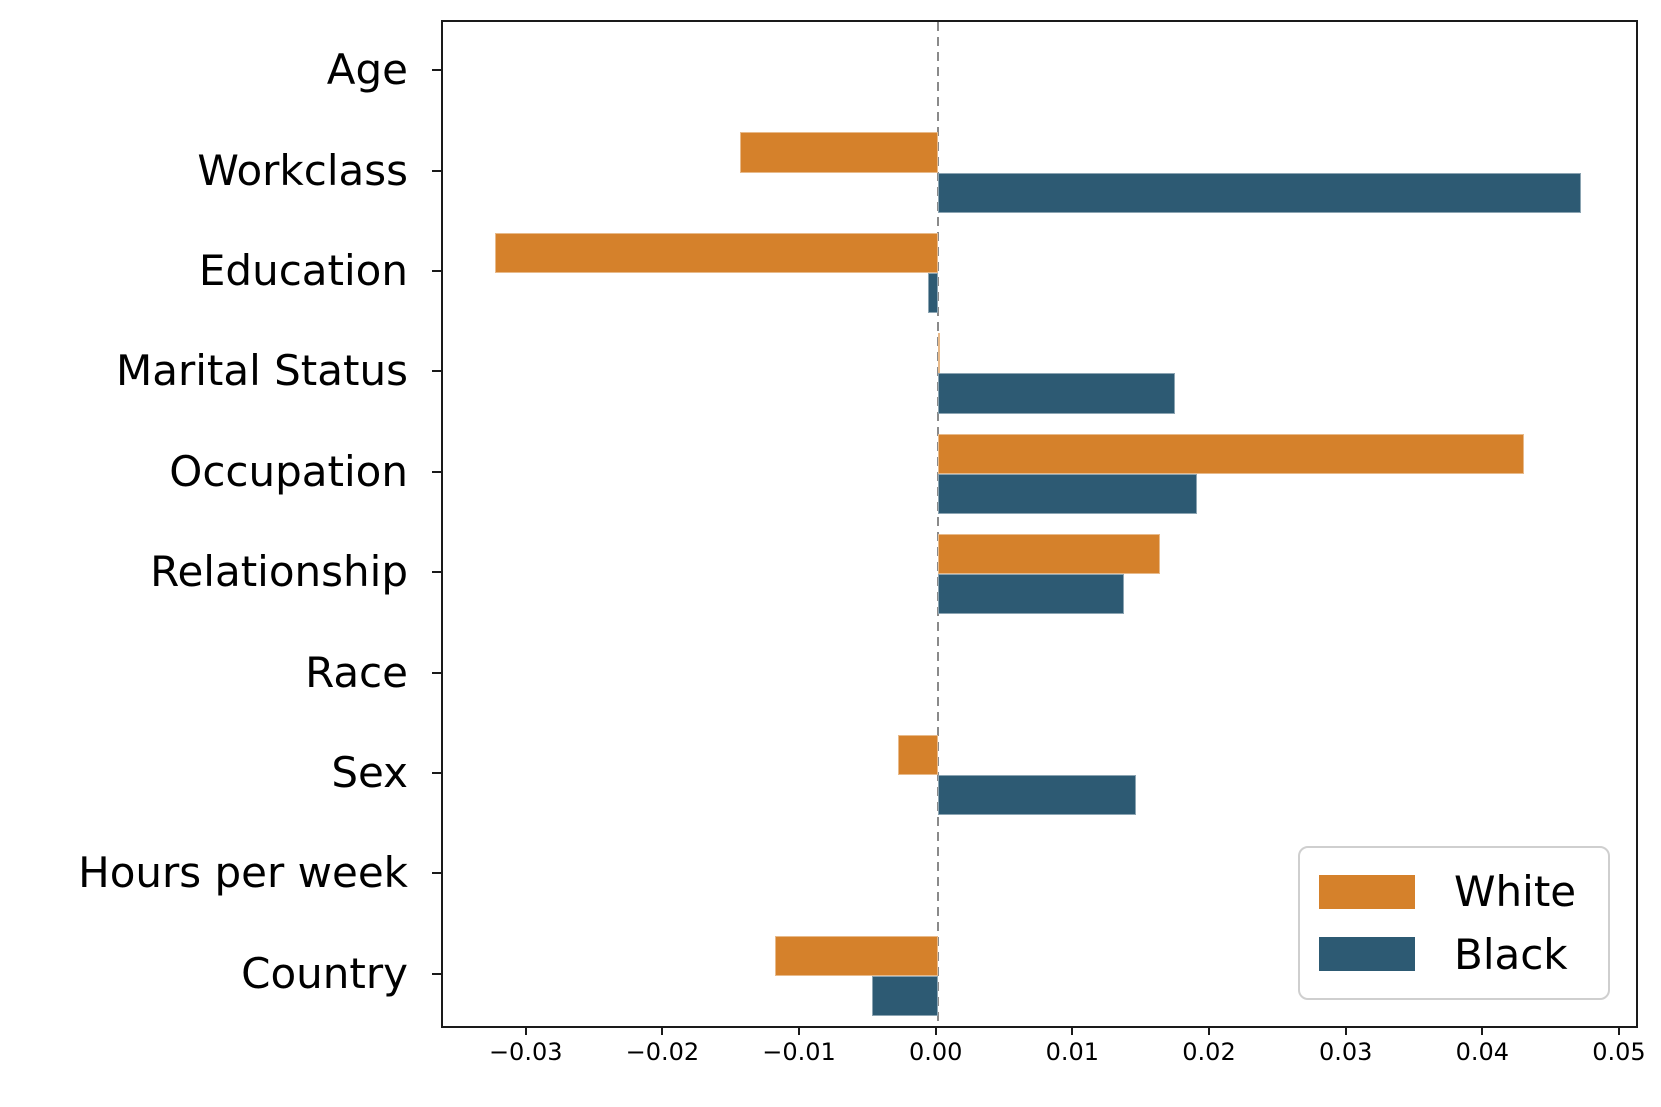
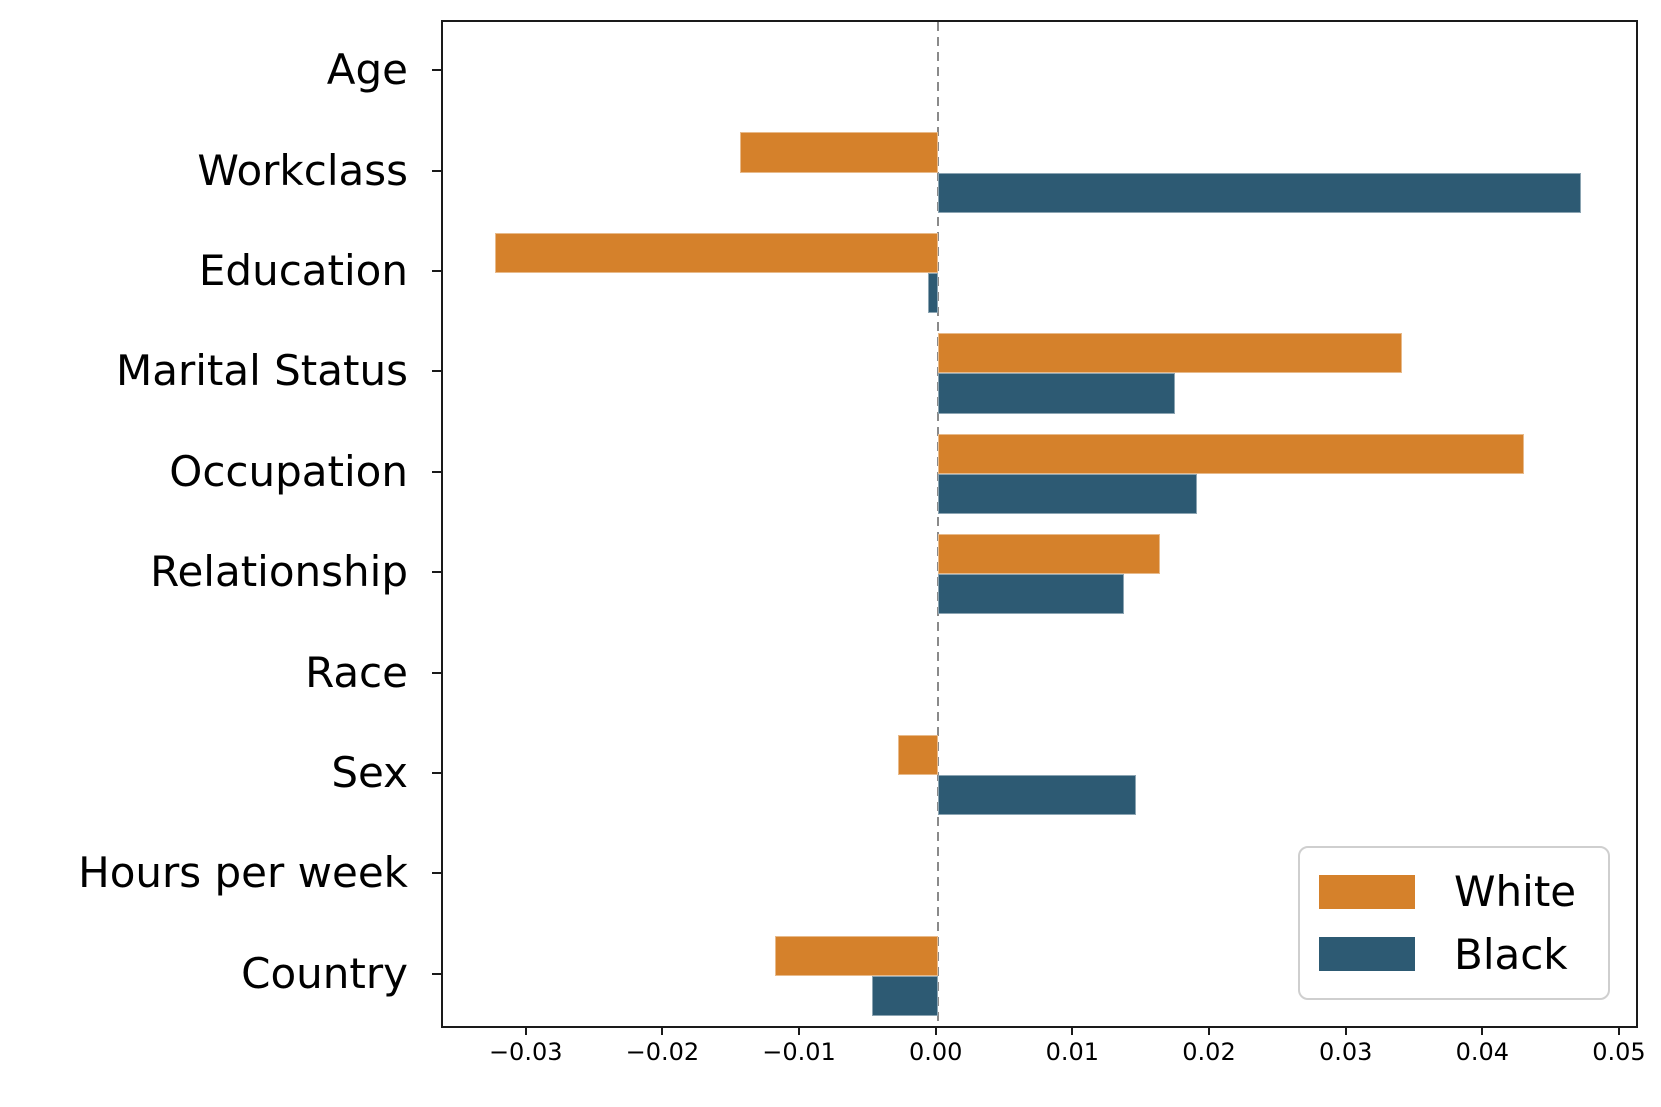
White/Marital Status: 0.0002 -> 0.0340
